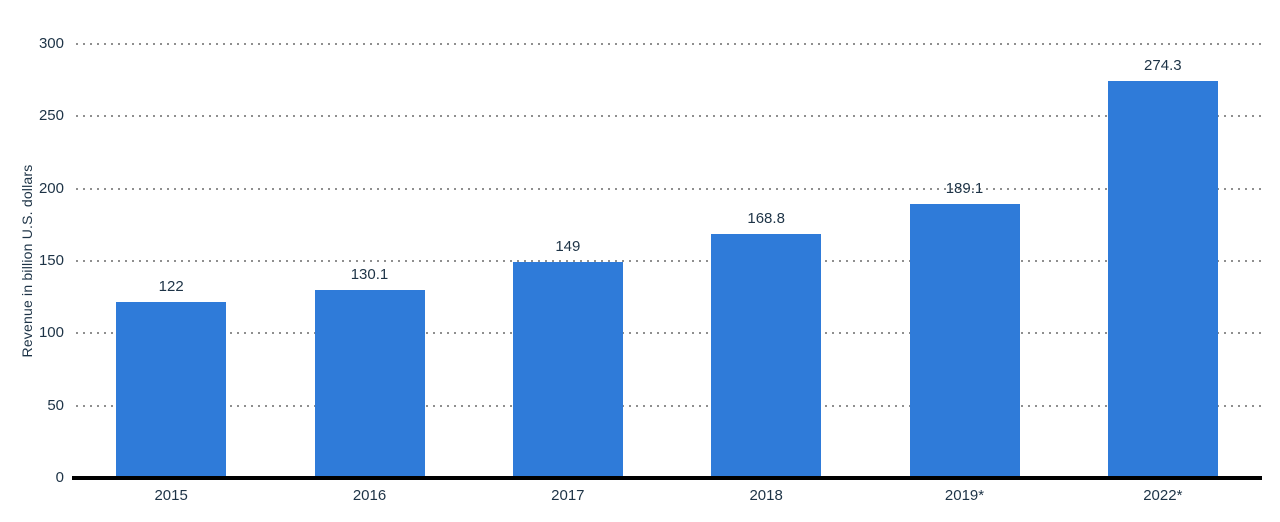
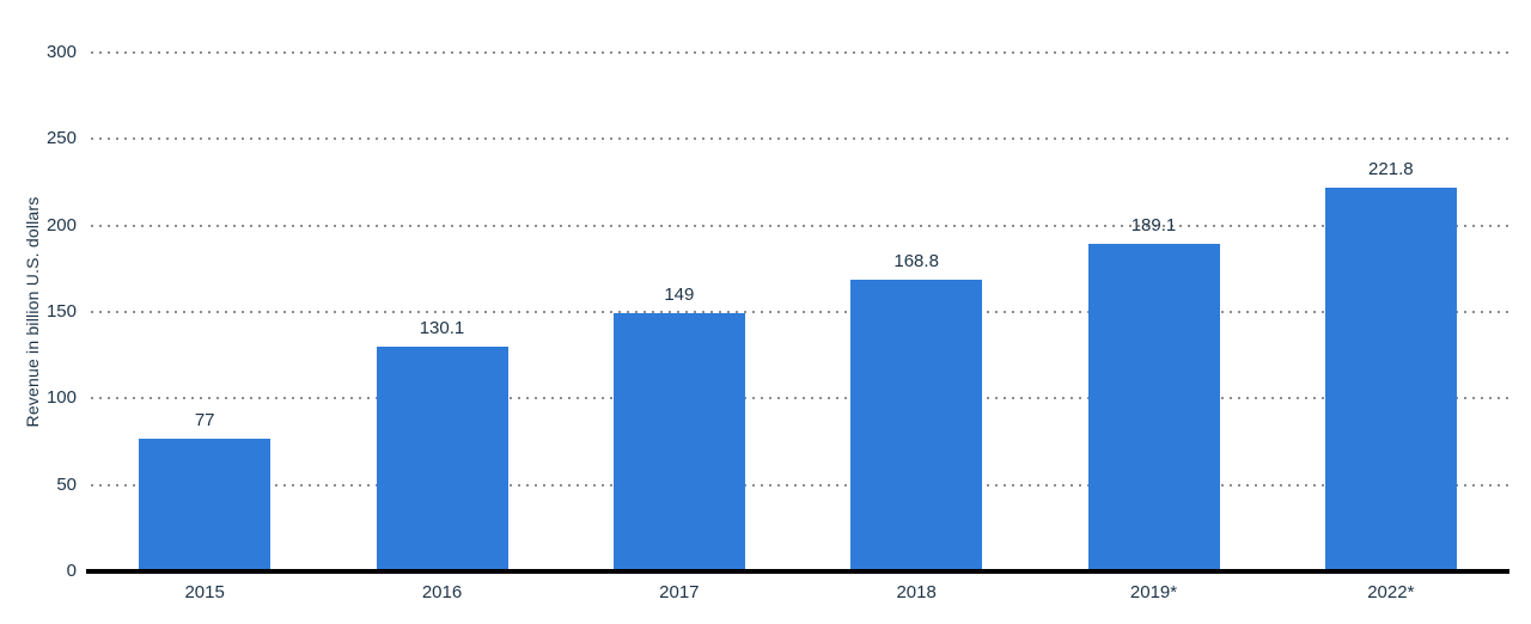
2015: 122 -> 77
2022*: 274.3 -> 221.8
